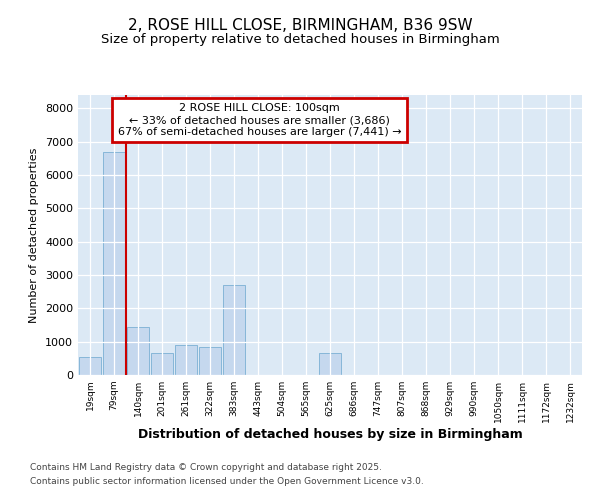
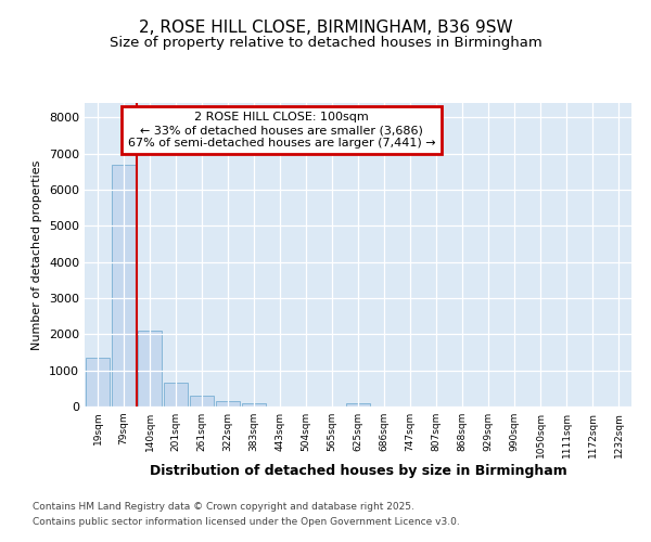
19sqm: 550 -> 1350
140sqm: 1450 -> 2100
261sqm: 900 -> 310
322sqm: 850 -> 150
383sqm: 2700 -> 80
625sqm: 650 -> 80
